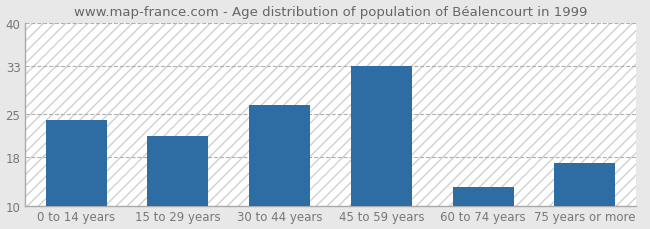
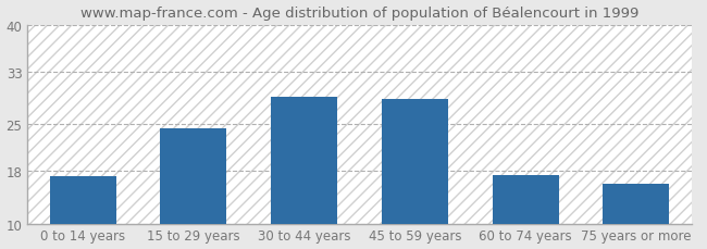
0 to 14 years: 24.0 -> 17.2
15 to 29 years: 21.5 -> 24.4
30 to 44 years: 26.5 -> 29.2
45 to 59 years: 33.0 -> 28.8
60 to 74 years: 13.0 -> 17.4
75 years or more: 17.0 -> 16.0
